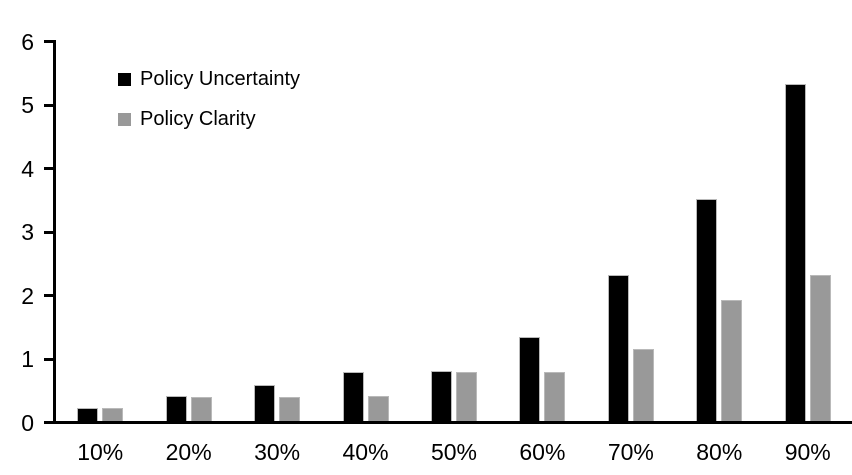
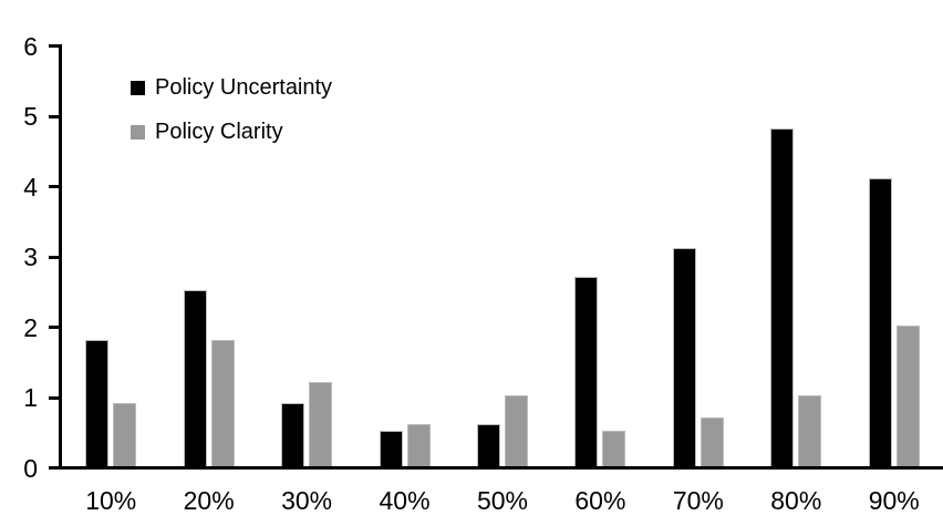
Policy Uncertainty/10%: 0.2 -> 1.8
Policy Clarity/10%: 0.2 -> 0.9
Policy Uncertainty/20%: 0.4 -> 2.5
Policy Clarity/20%: 0.4 -> 1.8
Policy Uncertainty/30%: 0.6 -> 0.9
Policy Clarity/30%: 0.4 -> 1.2
Policy Uncertainty/40%: 0.8 -> 0.5
Policy Clarity/40%: 0.4 -> 0.6
Policy Uncertainty/50%: 0.8 -> 0.6
Policy Clarity/50%: 0.8 -> 1.0
Policy Uncertainty/60%: 1.3 -> 2.7
Policy Clarity/60%: 0.8 -> 0.5
Policy Uncertainty/70%: 2.3 -> 3.1
Policy Clarity/70%: 1.1 -> 0.7
Policy Uncertainty/80%: 3.5 -> 4.8
Policy Clarity/80%: 1.9 -> 1.0
Policy Uncertainty/90%: 5.3 -> 4.1
Policy Clarity/90%: 2.3 -> 2.0
